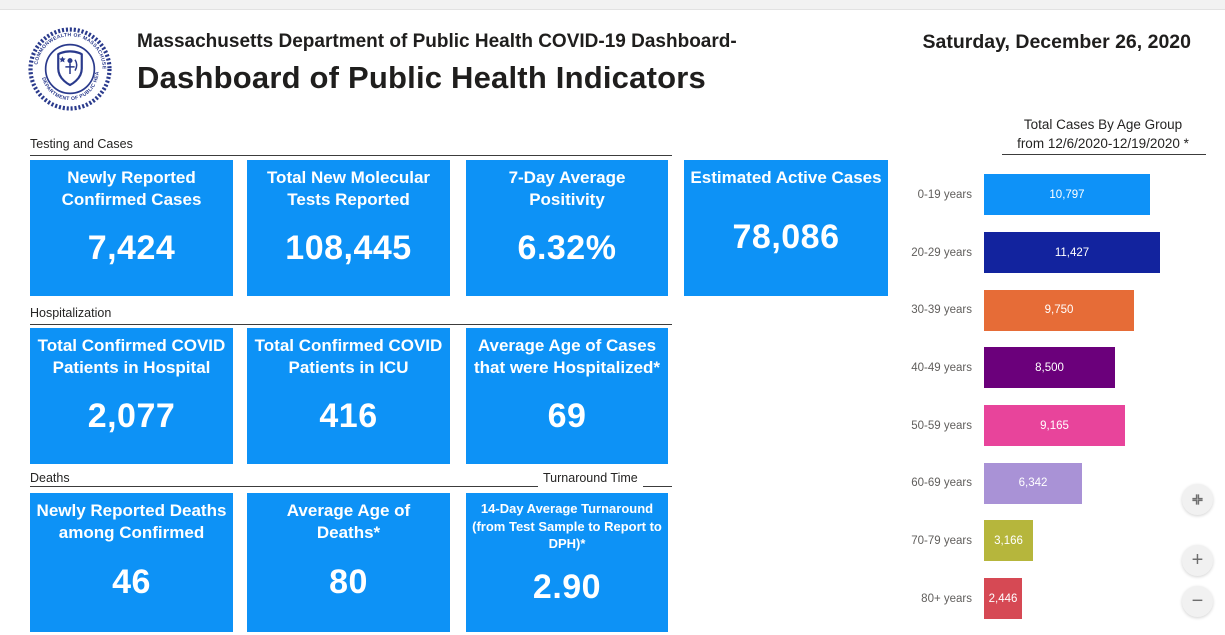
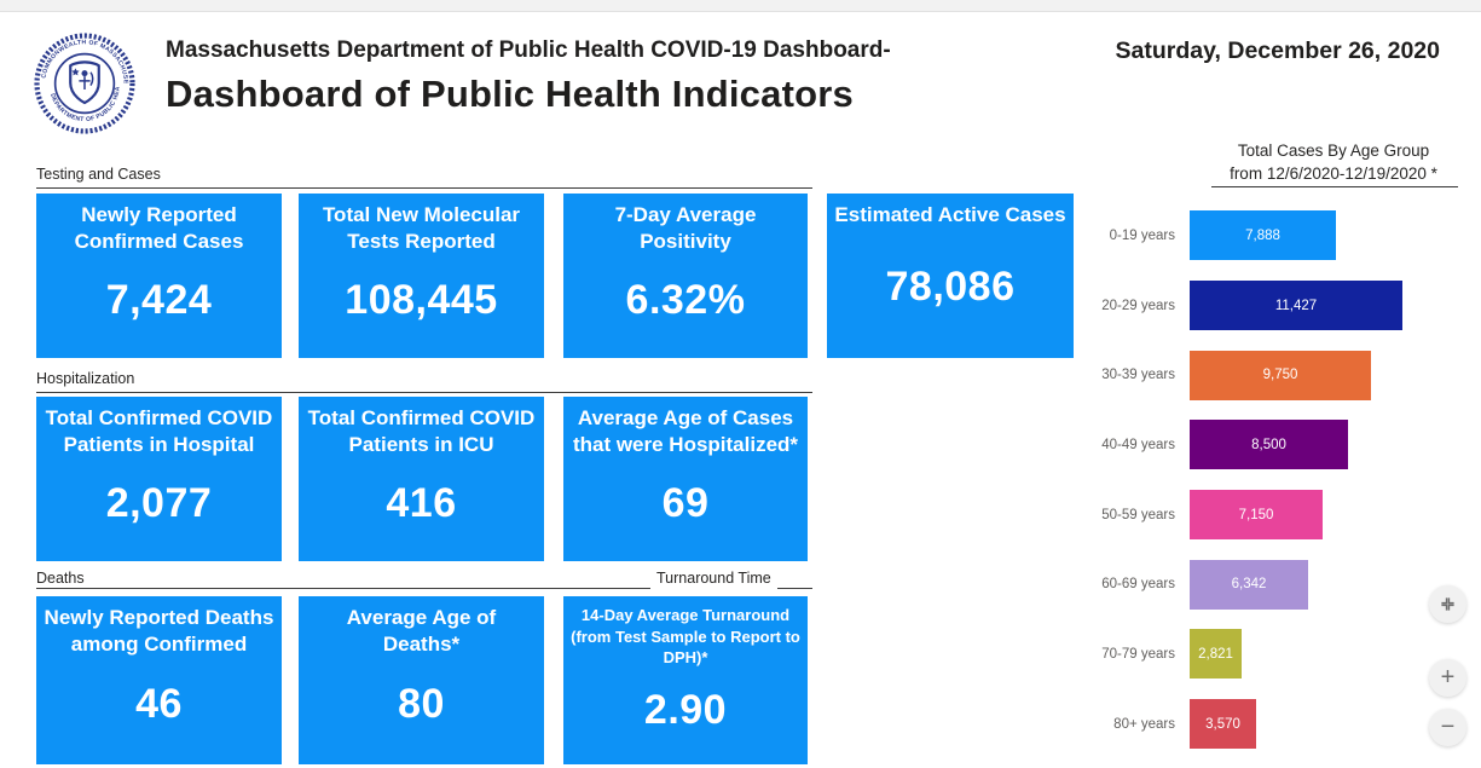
0-19 years: 10,797 -> 7,888
50-59 years: 9,165 -> 7,150
70-79 years: 3,166 -> 2,821
80+ years: 2,446 -> 3,570
